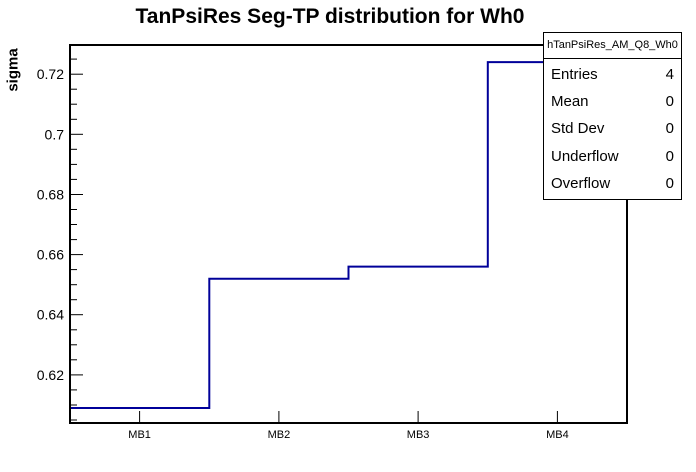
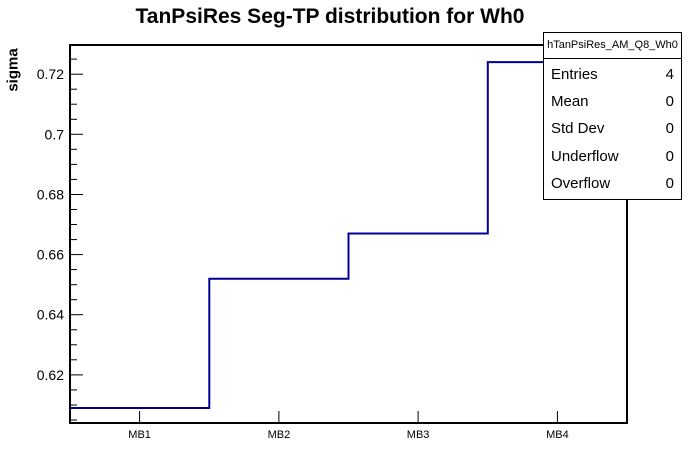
MB3: 0.656 -> 0.667
